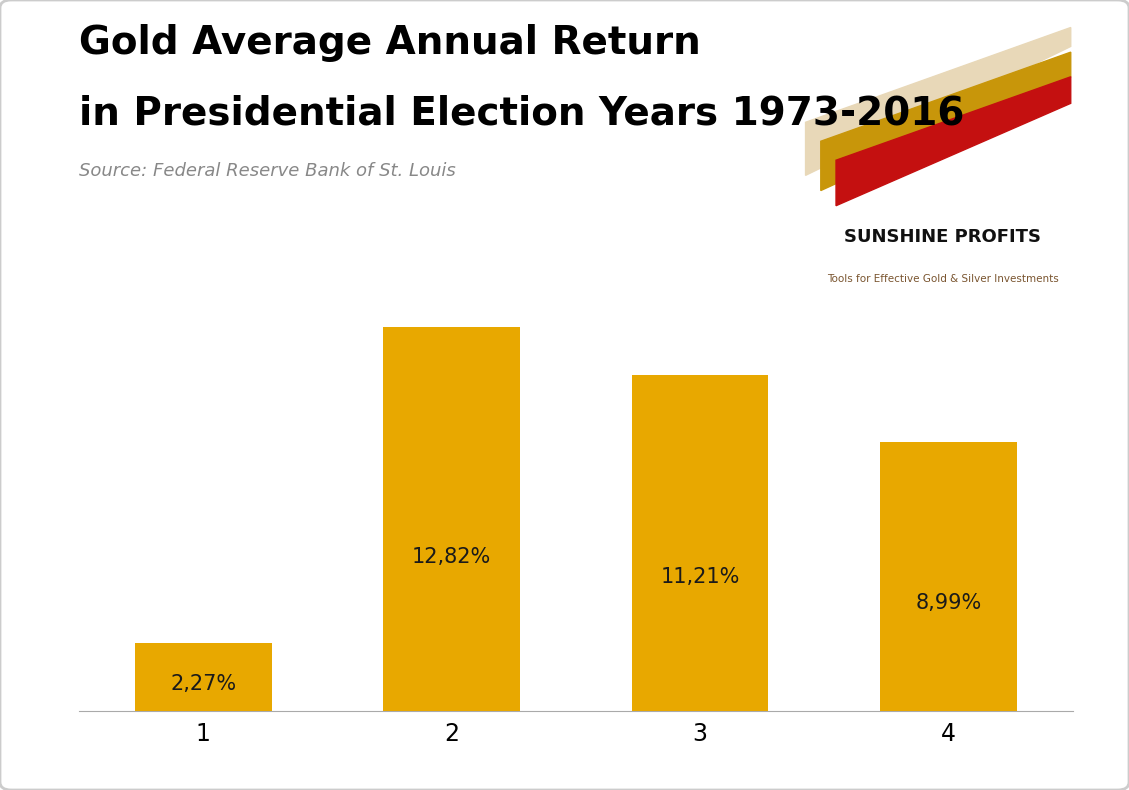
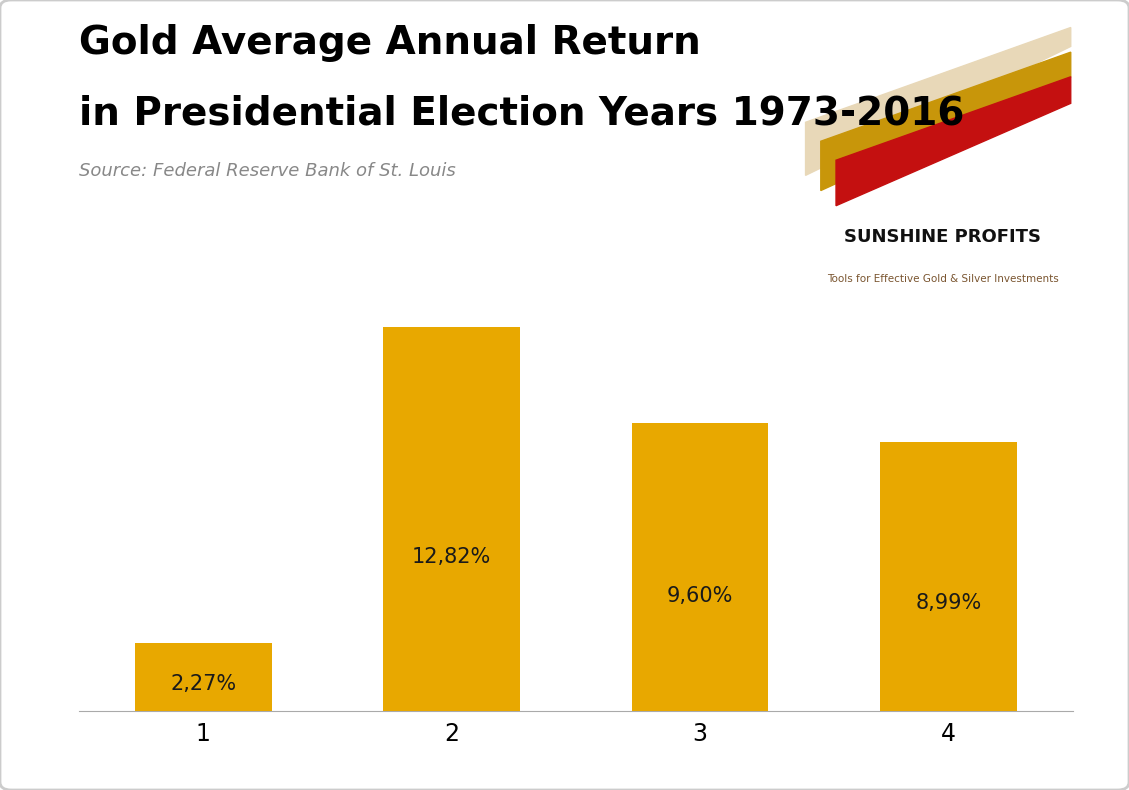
3: 11,21% -> 9,60%
